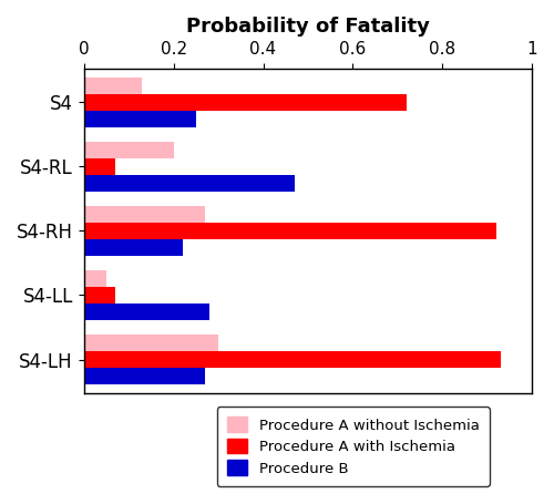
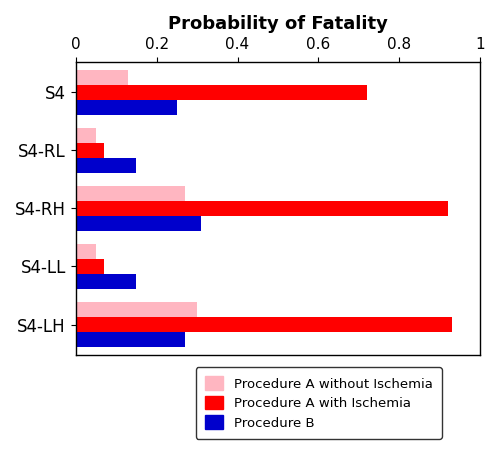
Procedure A without Ischemia/S4-RL: 0.20 -> 0.05
Procedure B/S4-RL: 0.47 -> 0.15
Procedure B/S4-RH: 0.22 -> 0.31
Procedure B/S4-LL: 0.28 -> 0.15
